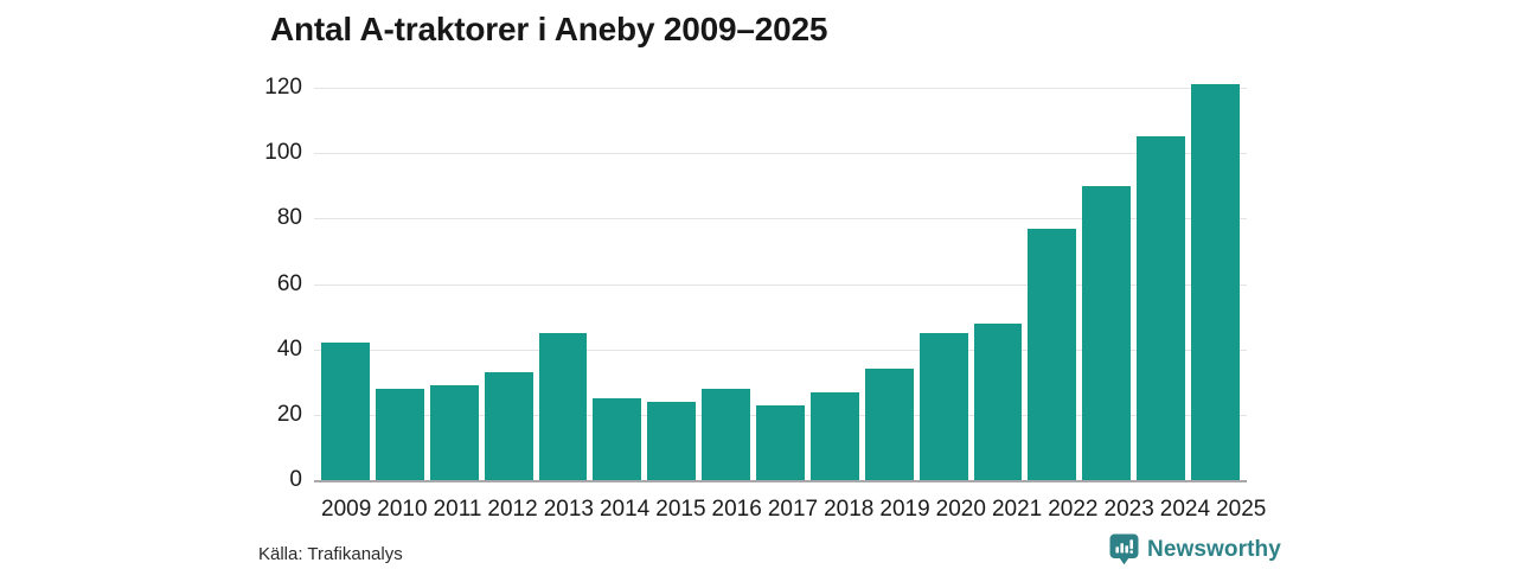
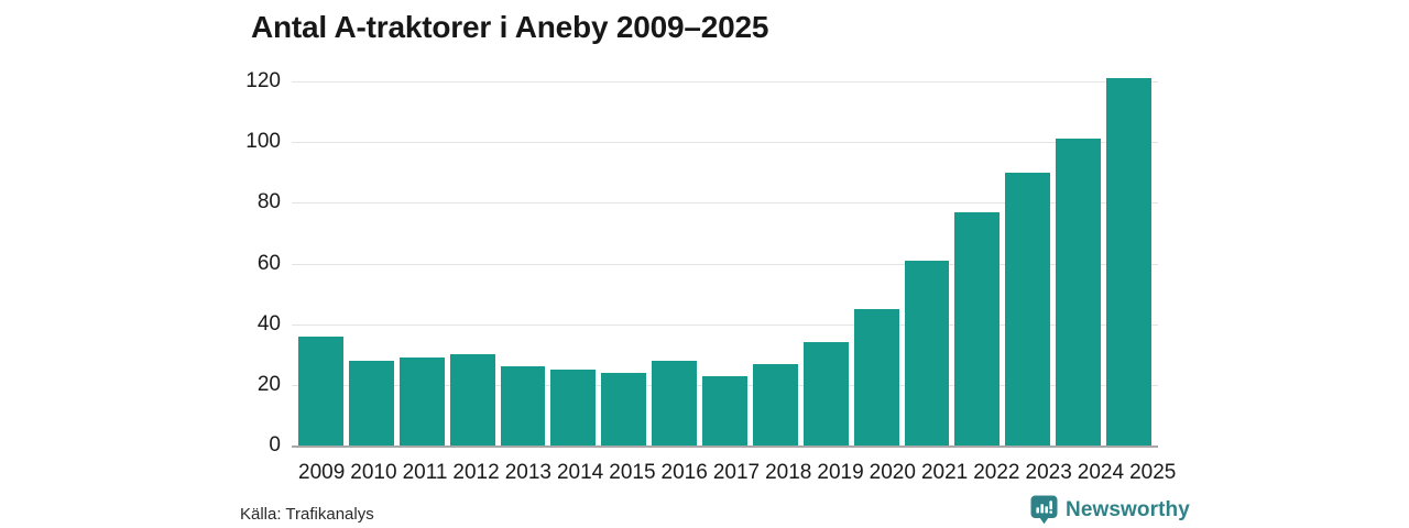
2009: 42 -> 36
2012: 33 -> 30
2013: 45 -> 26
2021: 48 -> 61
2024: 105 -> 101
